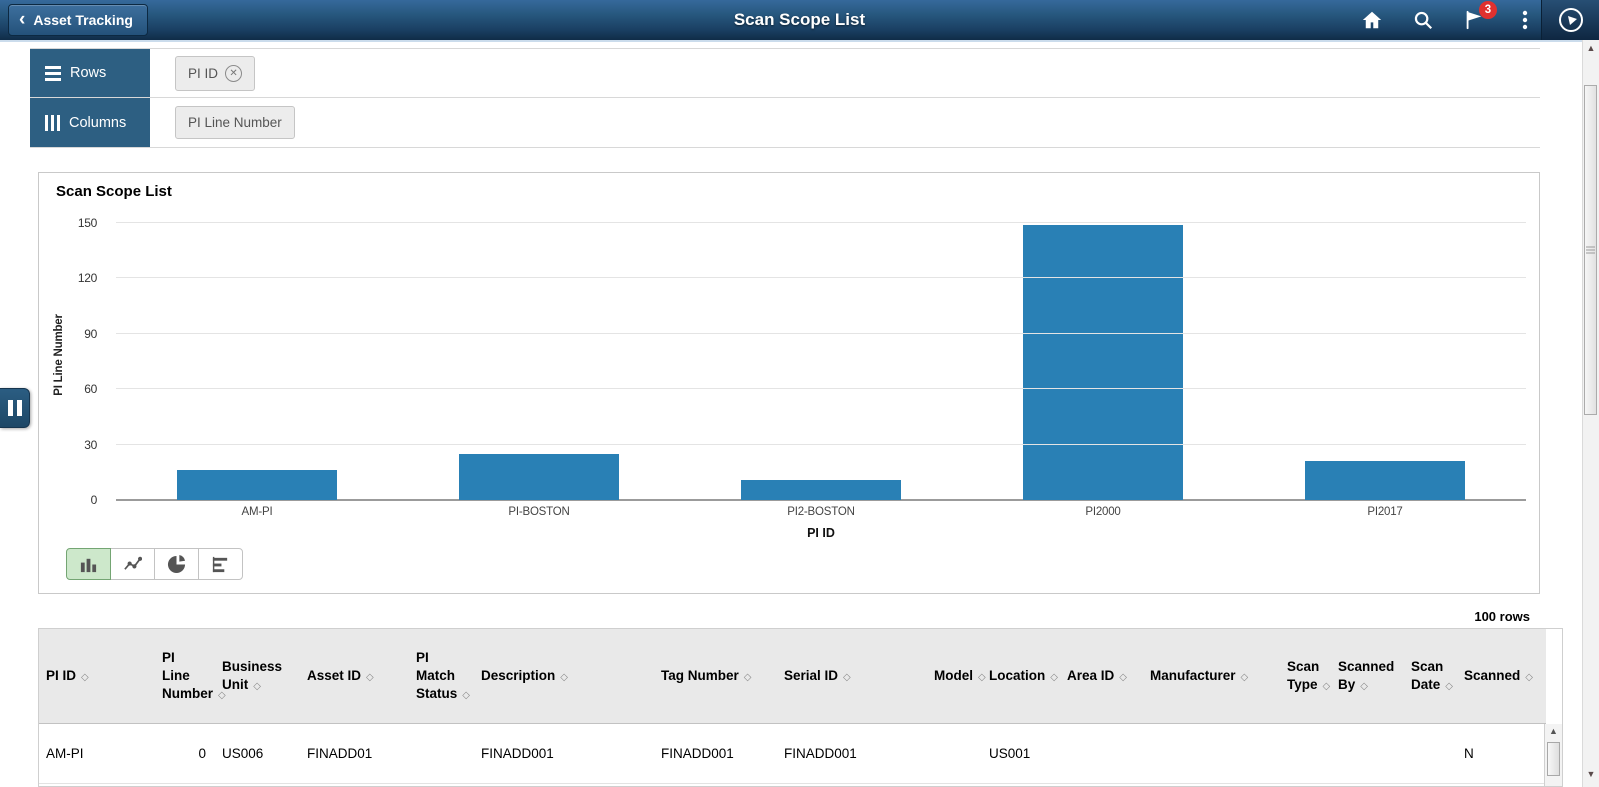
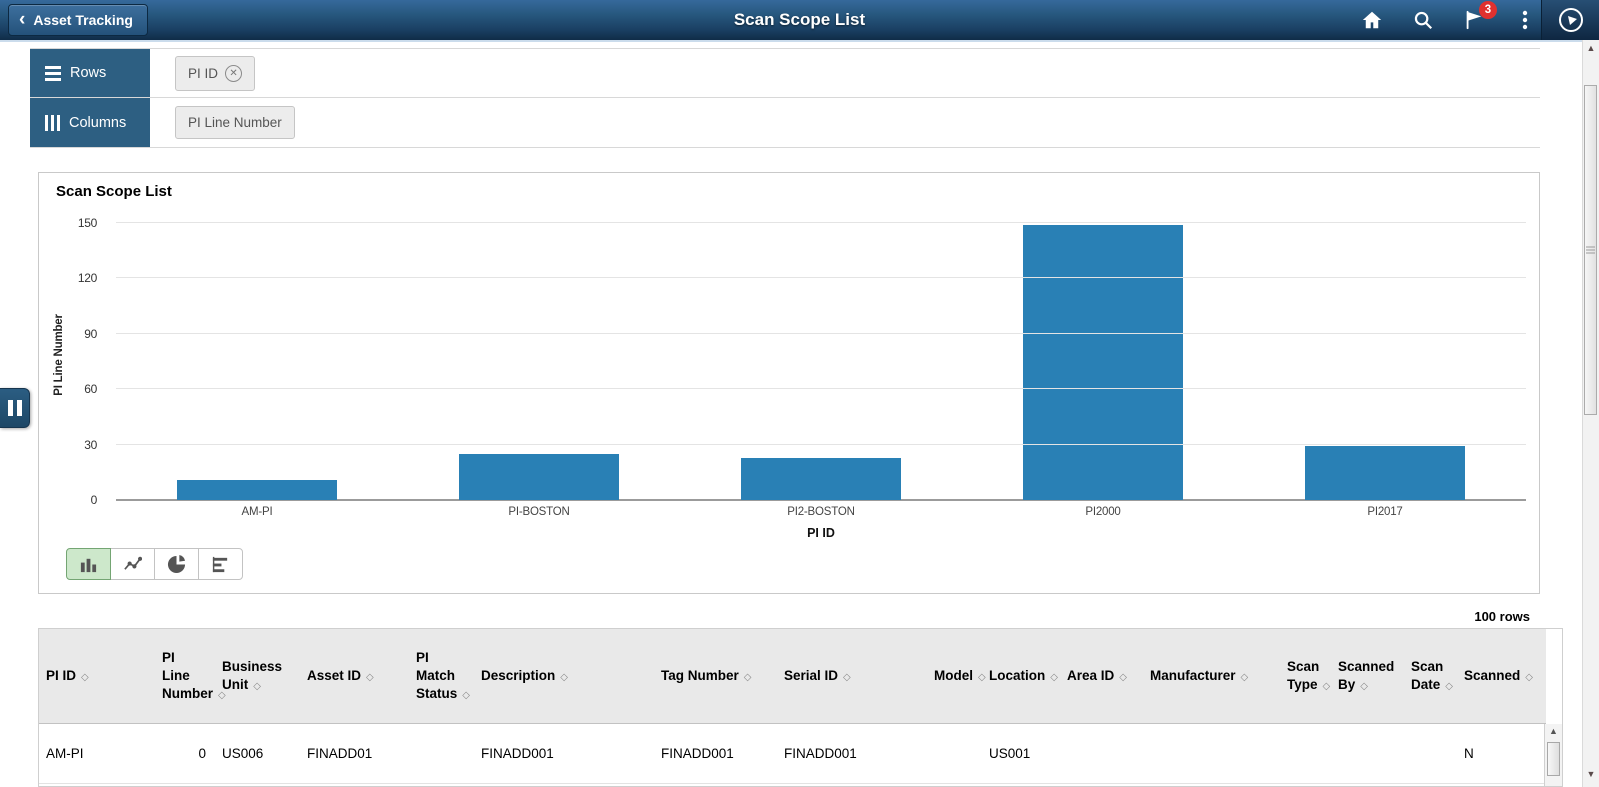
AM-PI: 16 -> 11
PI2-BOSTON: 11 -> 23
PI2017: 21 -> 29
